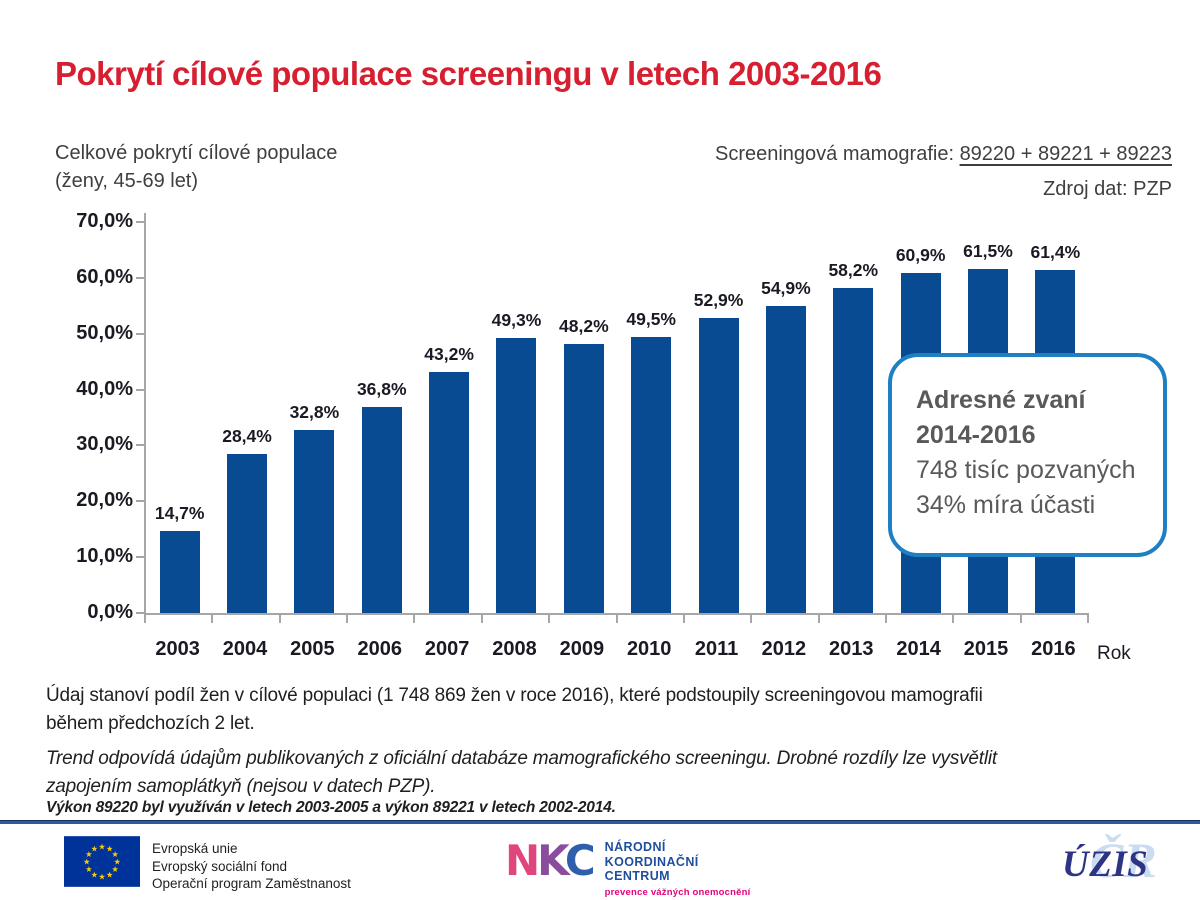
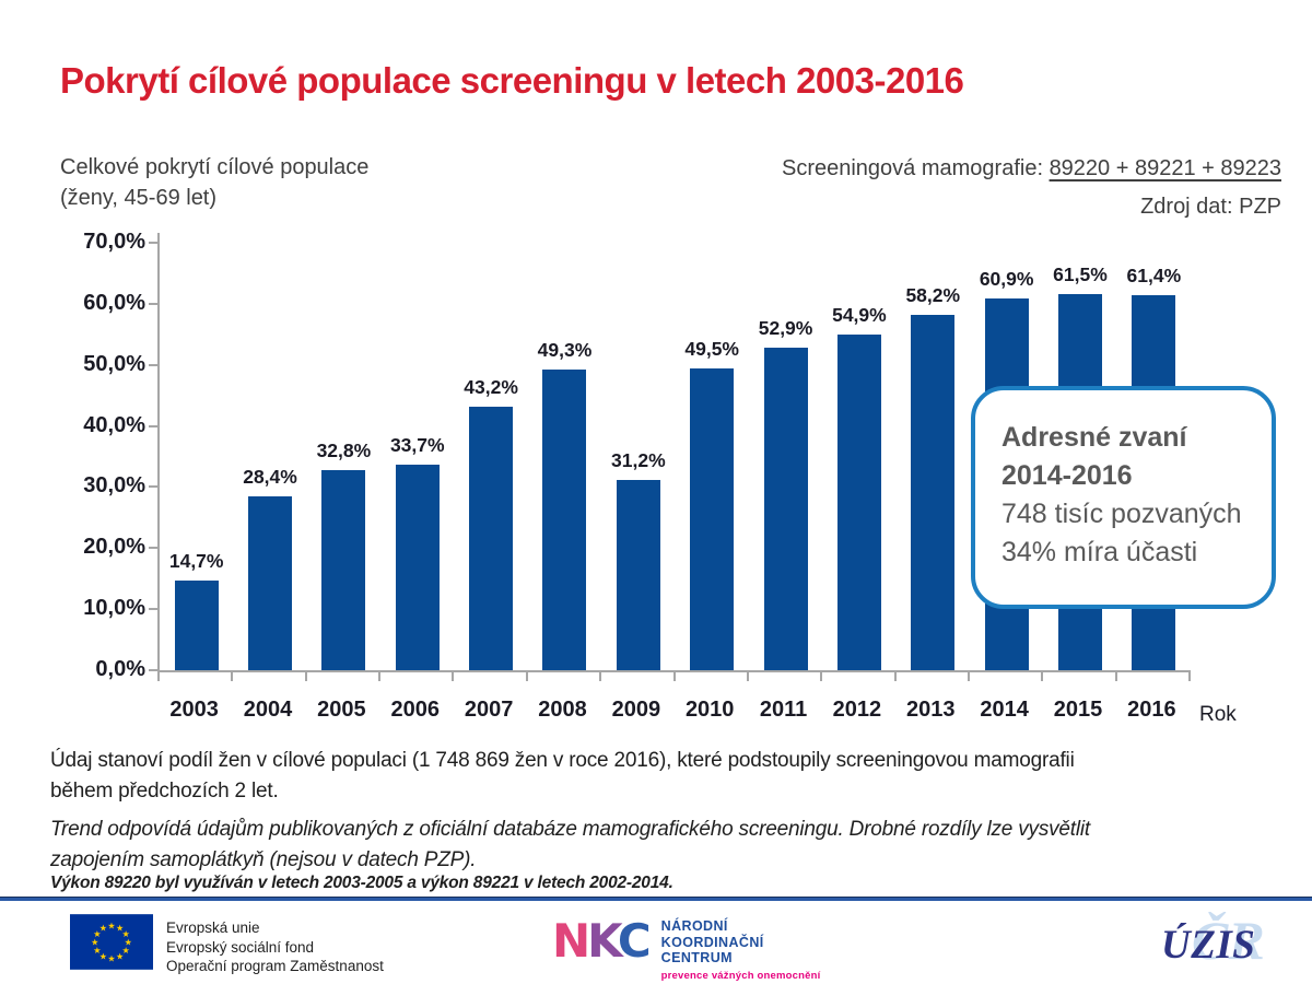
2006: 36,8% -> 33,7%
2009: 48,2% -> 31,2%
